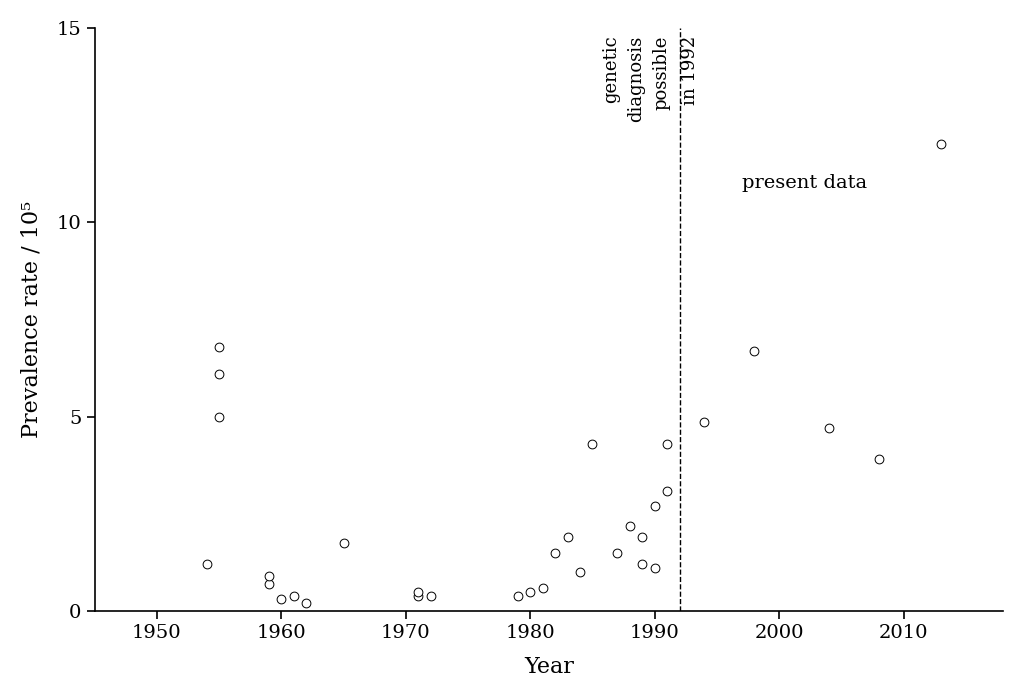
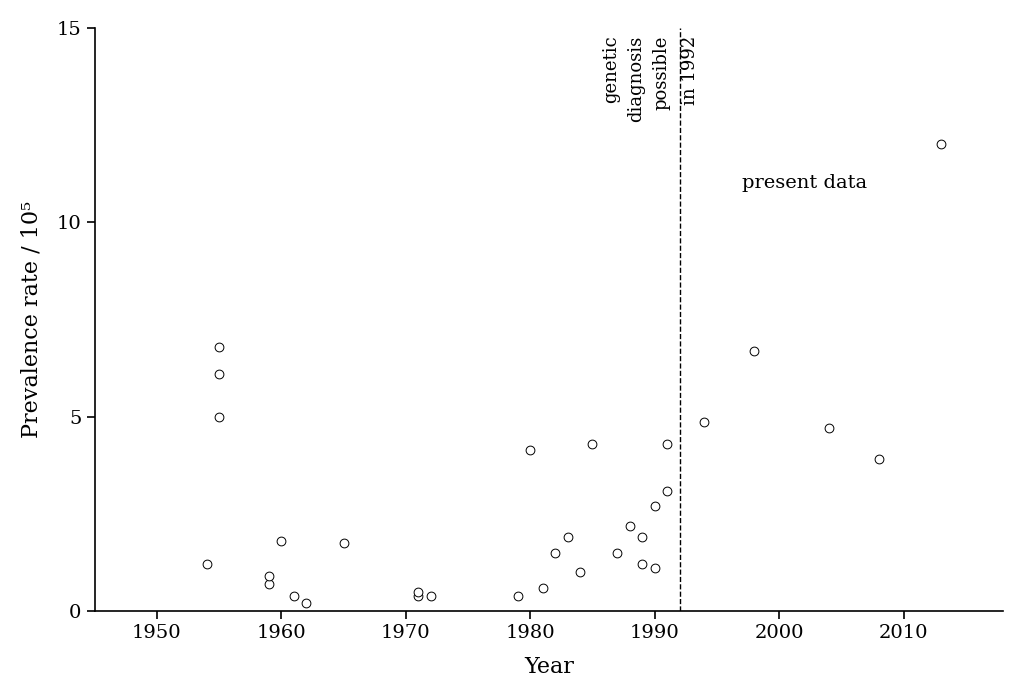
1960: 0.30 -> 1.80
1980: 0.50 -> 4.15
